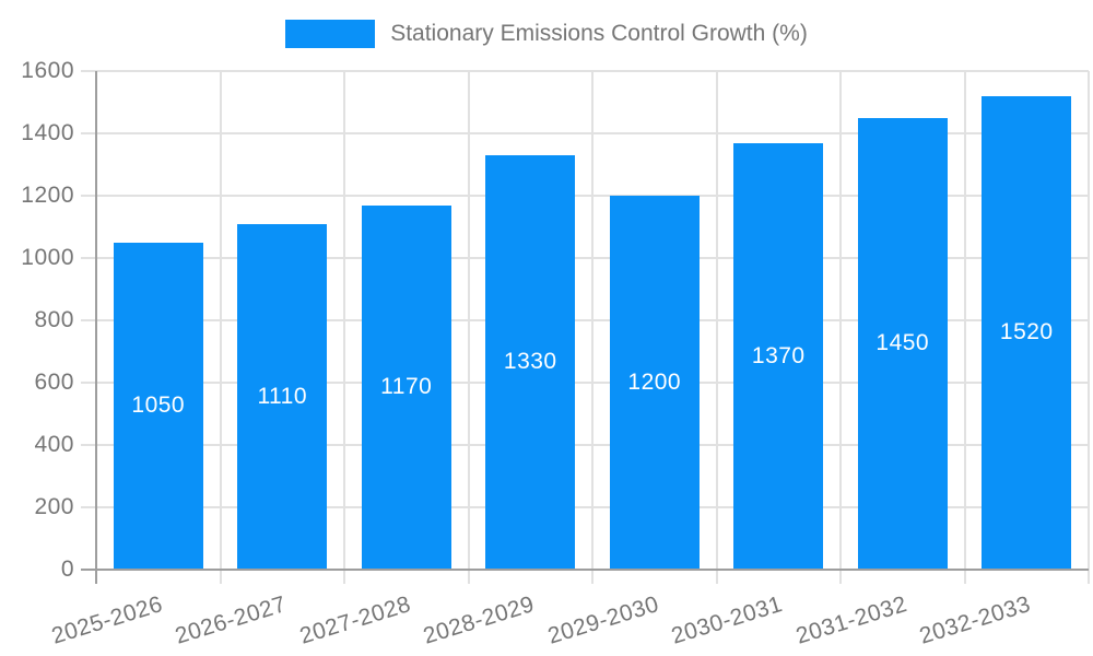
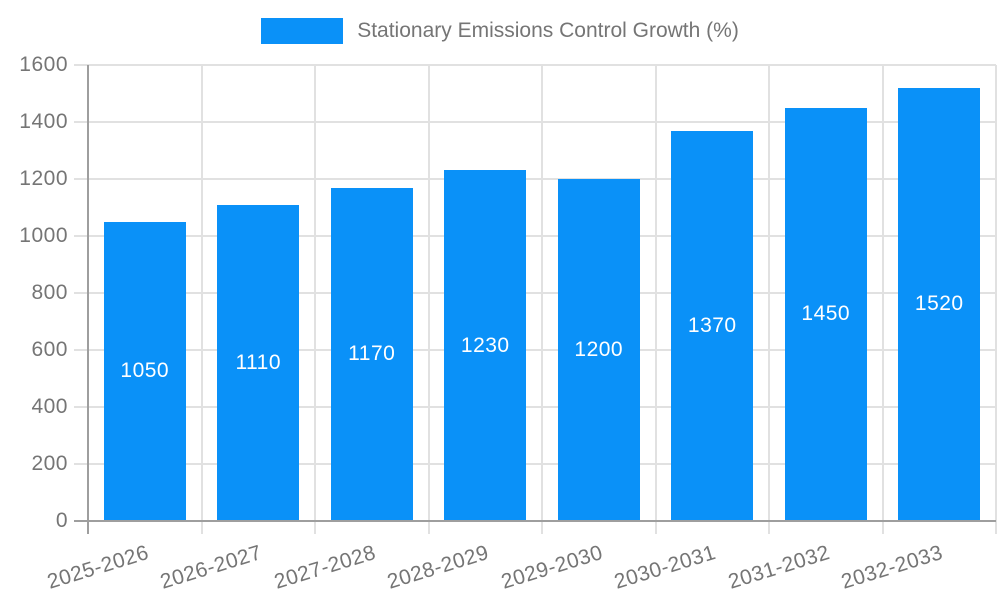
2028-2029: 1330 -> 1230
